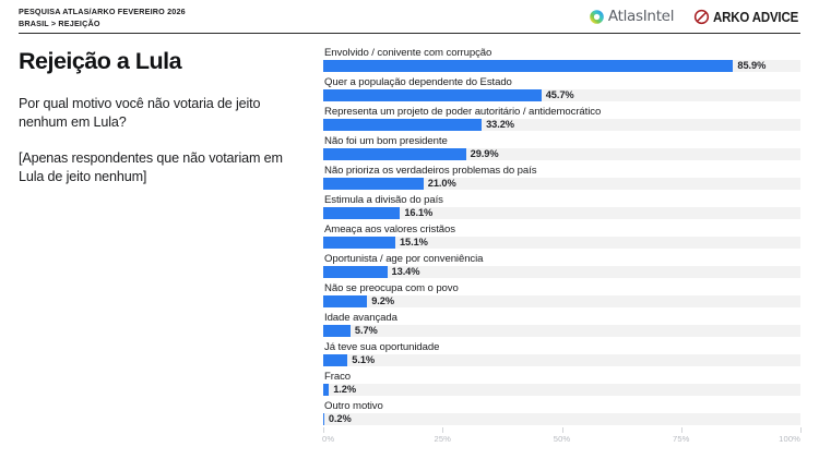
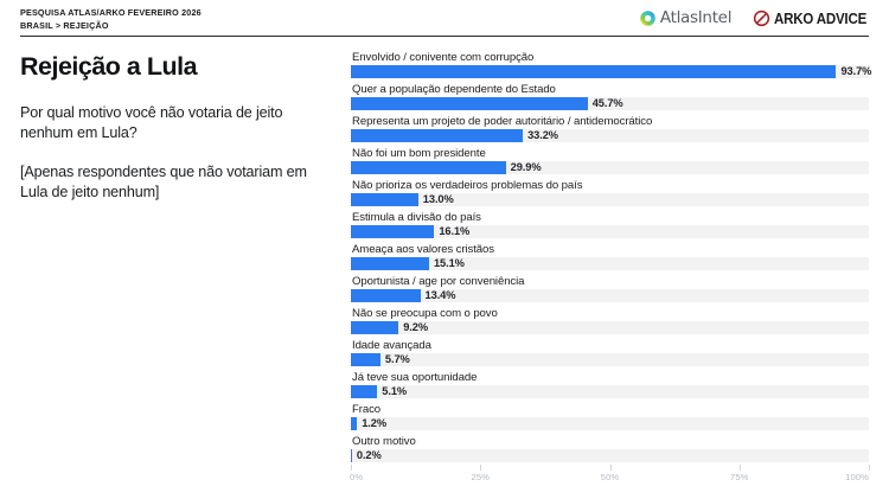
Envolvido / conivente com corrupção: 85.9% -> 93.7%
Não prioriza os verdadeiros problemas do país: 21.0% -> 13.0%
